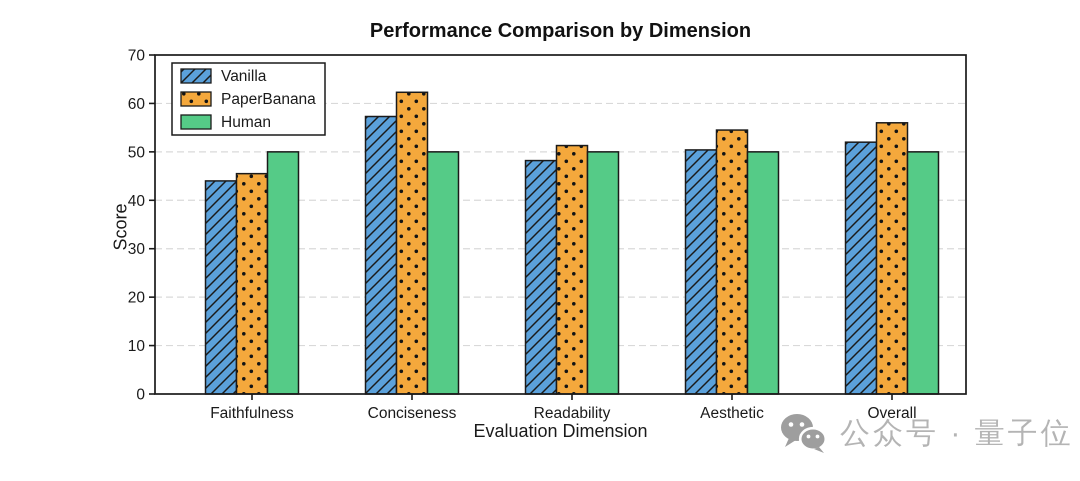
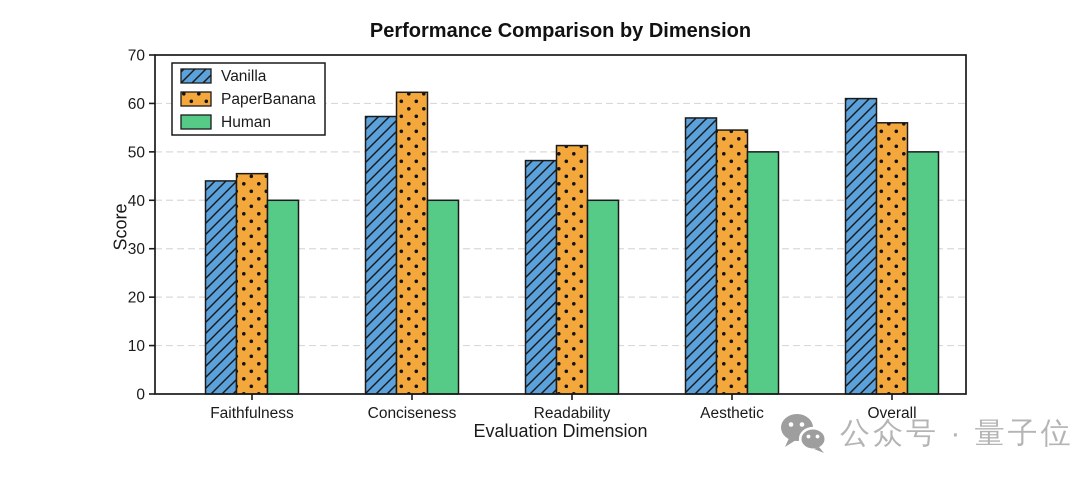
Human/Faithfulness: 50 -> 40
Human/Conciseness: 50 -> 40
Human/Readability: 50 -> 40
Vanilla/Aesthetic: 50 -> 57
Vanilla/Overall: 52 -> 61
